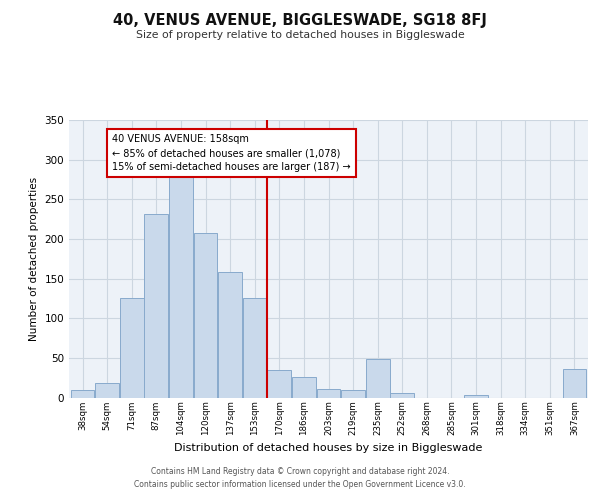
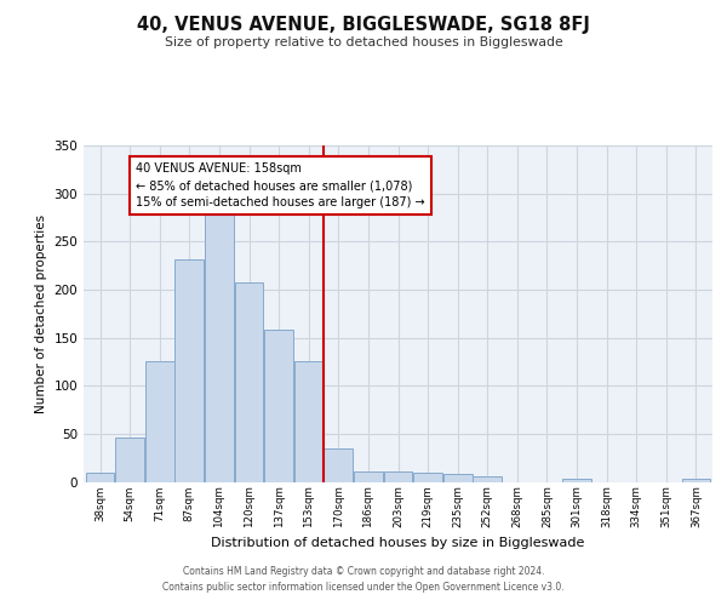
54sqm: 18 -> 46
186sqm: 26 -> 11
235sqm: 48 -> 8
367sqm: 36 -> 3
